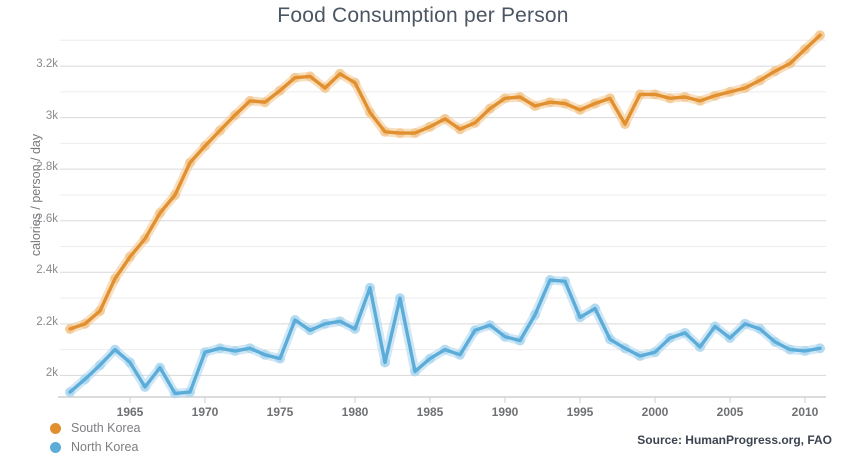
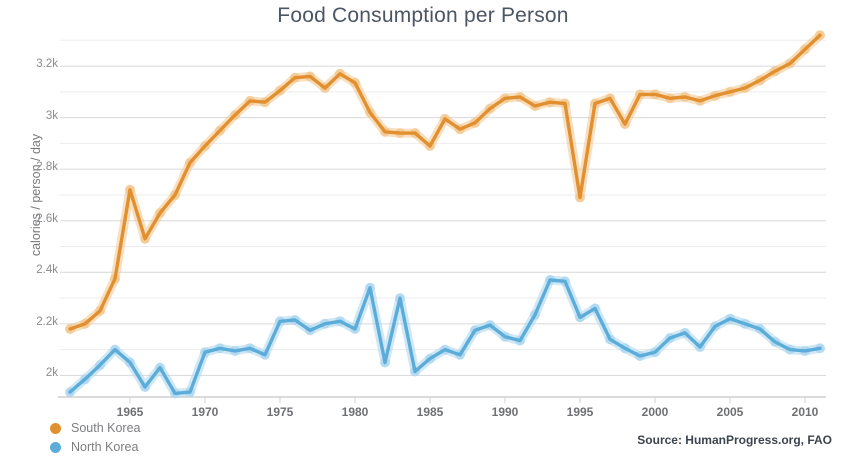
South Korea/1965: 2.46k -> 2.72k
North Korea/1975: 2.06k -> 2.21k
South Korea/1985: 2.96k -> 2.89k
South Korea/1995: 3.03k -> 2.69k
North Korea/2005: 2.14k -> 2.22k
